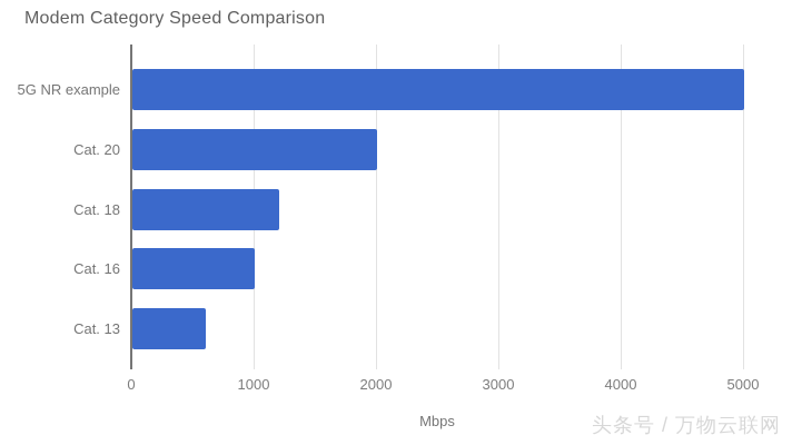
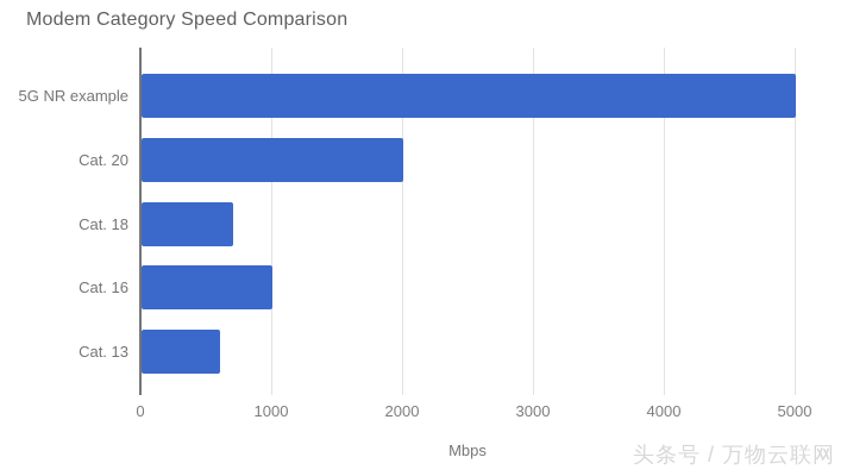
Cat. 18: 1200 -> 700
